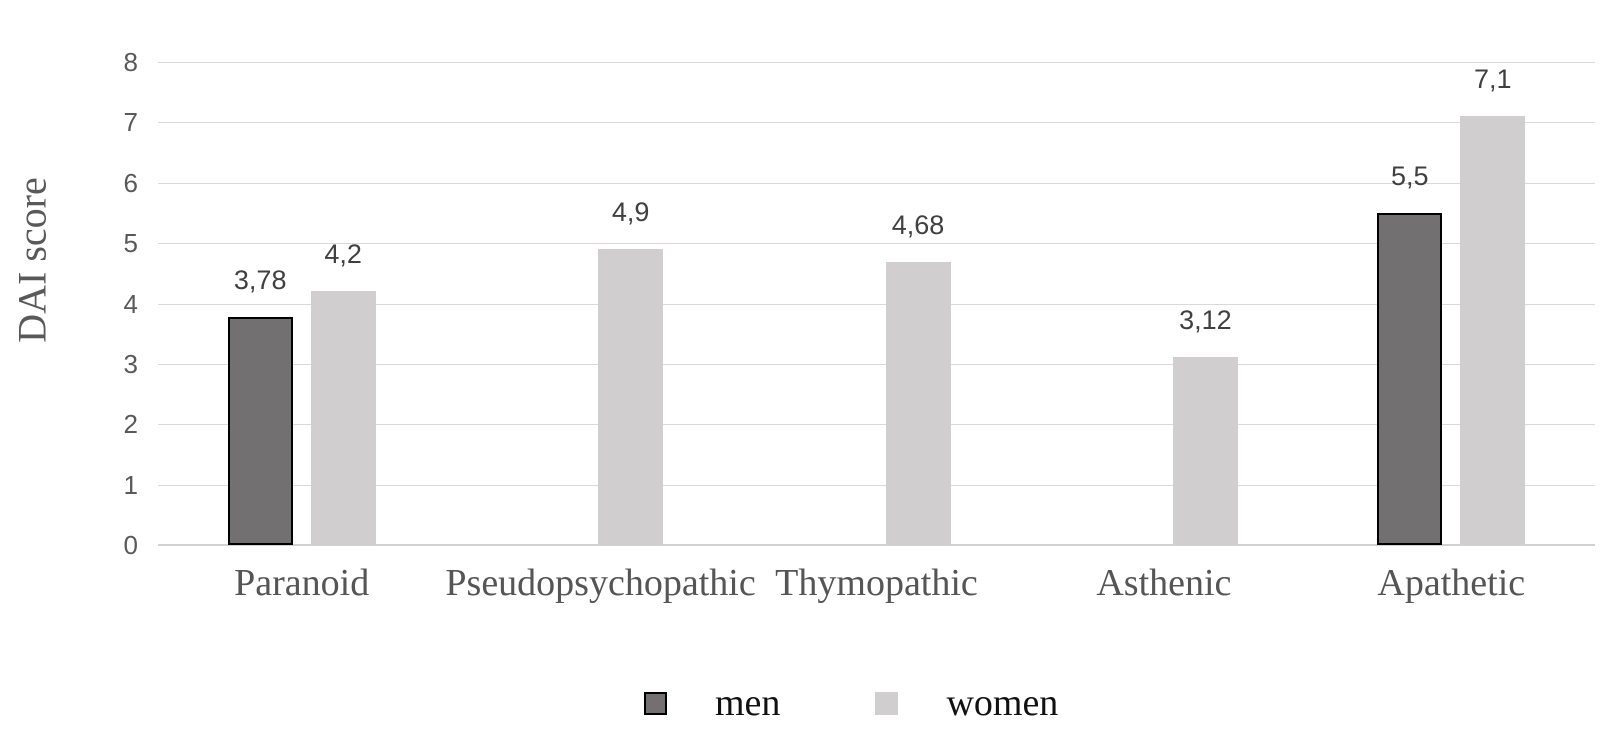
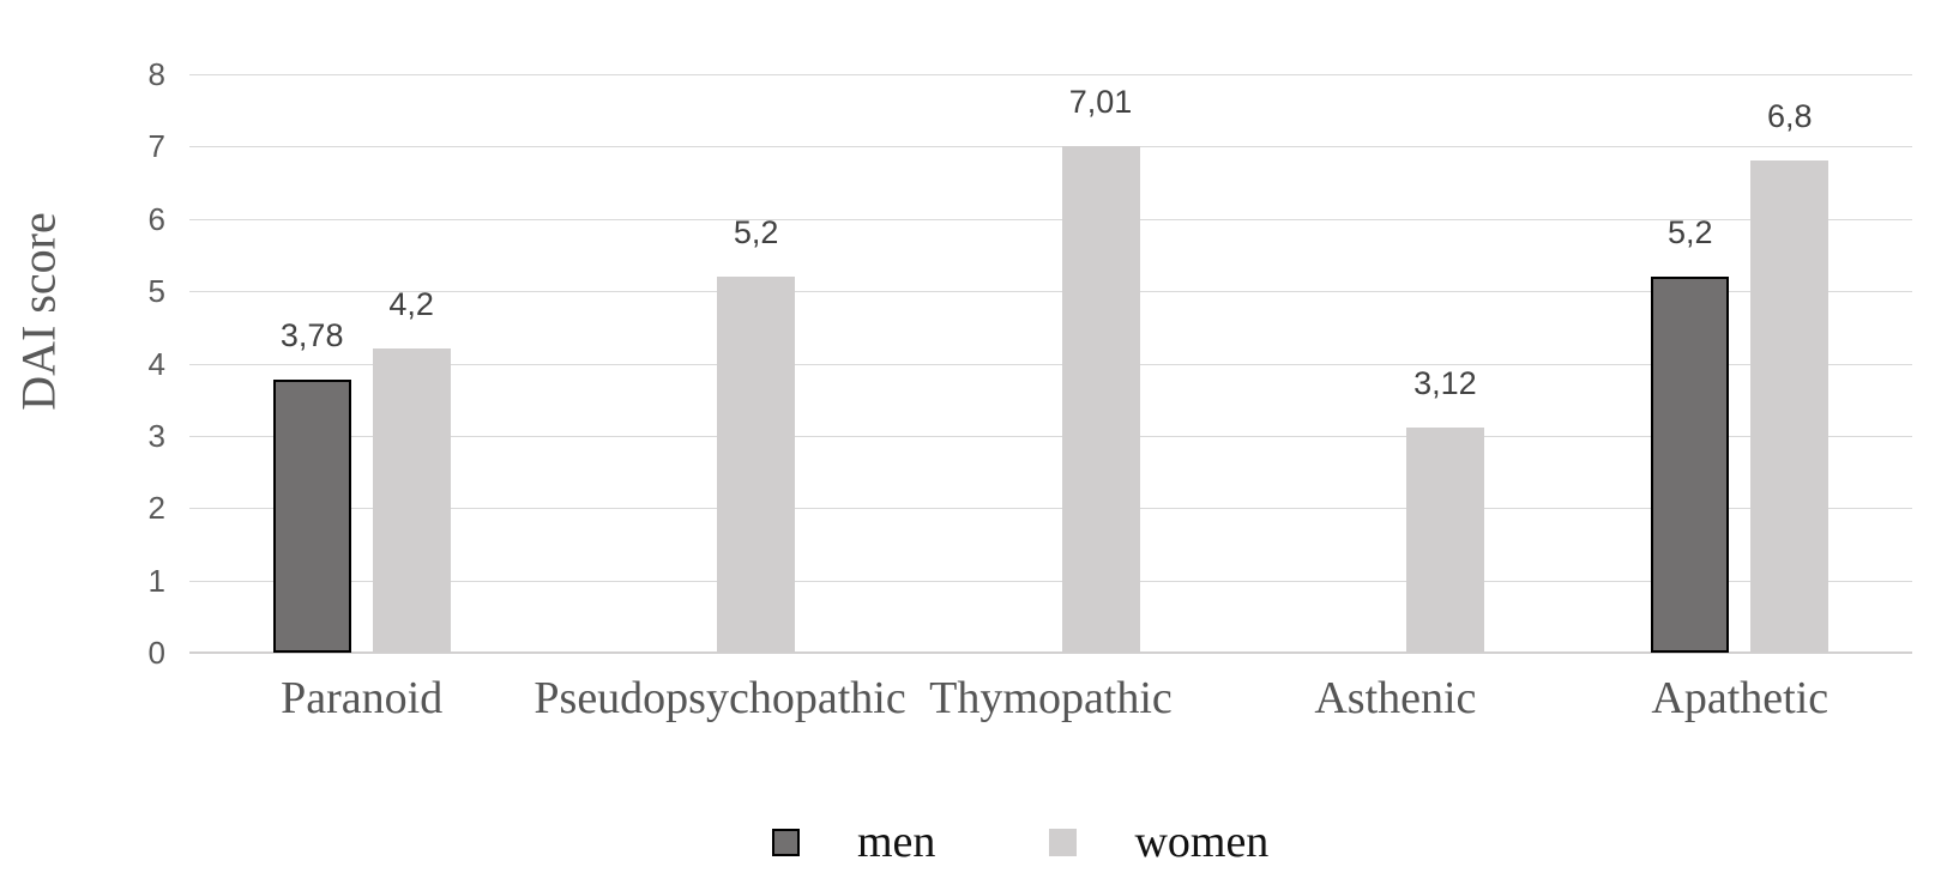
women/Pseudopsychopathic: 4,9 -> 5,2
women/Thymopathic: 4,68 -> 7,01
men/Apathetic: 5,5 -> 5,2
women/Apathetic: 7,1 -> 6,8
